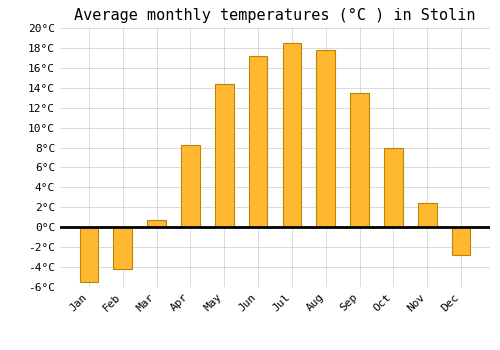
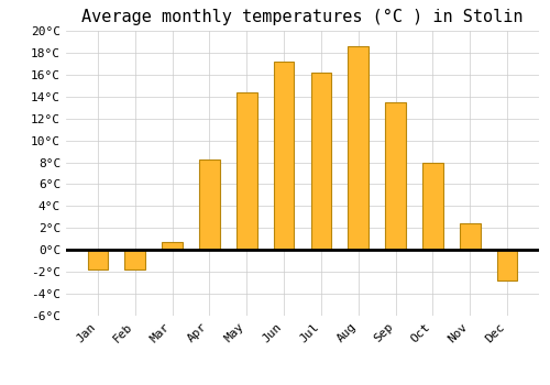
Jan: -5.5°C -> -1.8°C
Feb: -4.2°C -> -1.8°C
Jul: 18.5°C -> 16.2°C
Aug: 17.8°C -> 18.6°C
